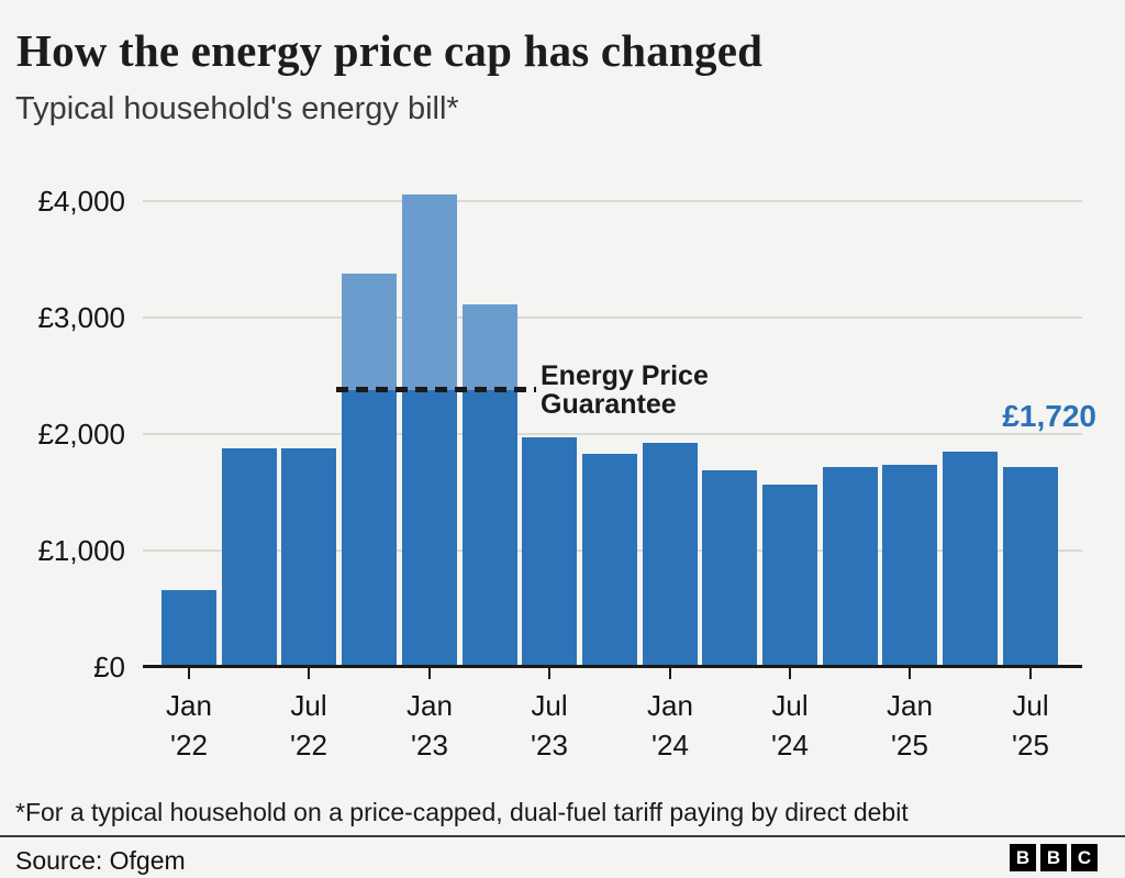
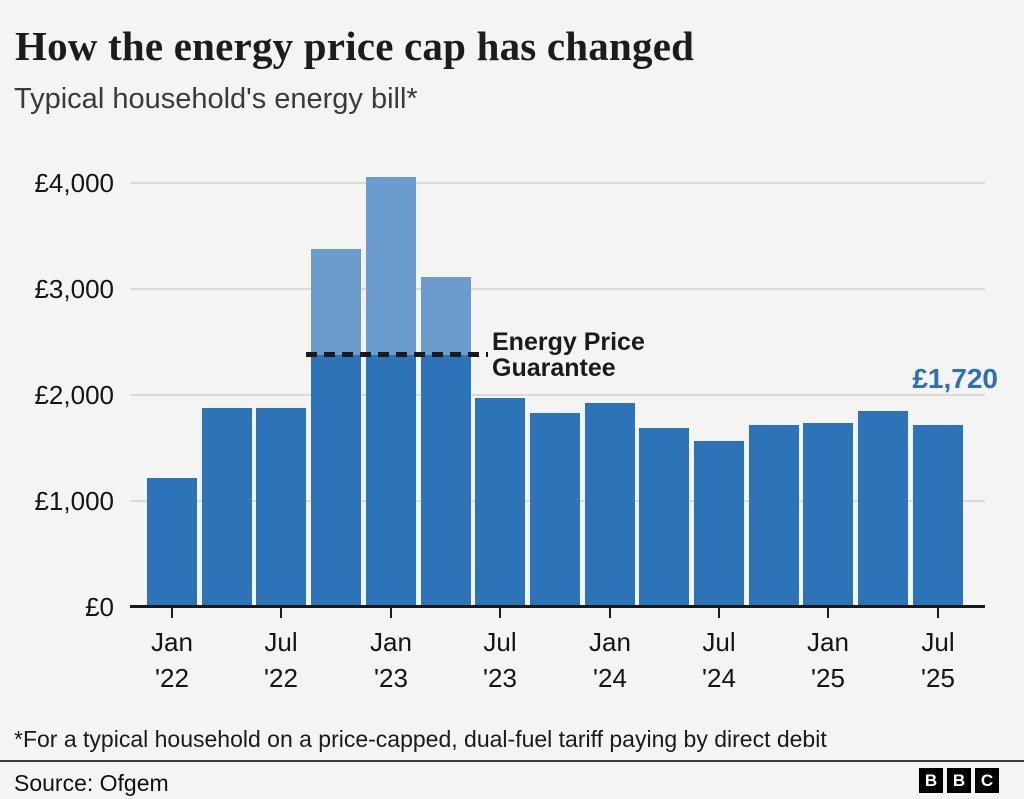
Jan '22: £660 -> £1220
